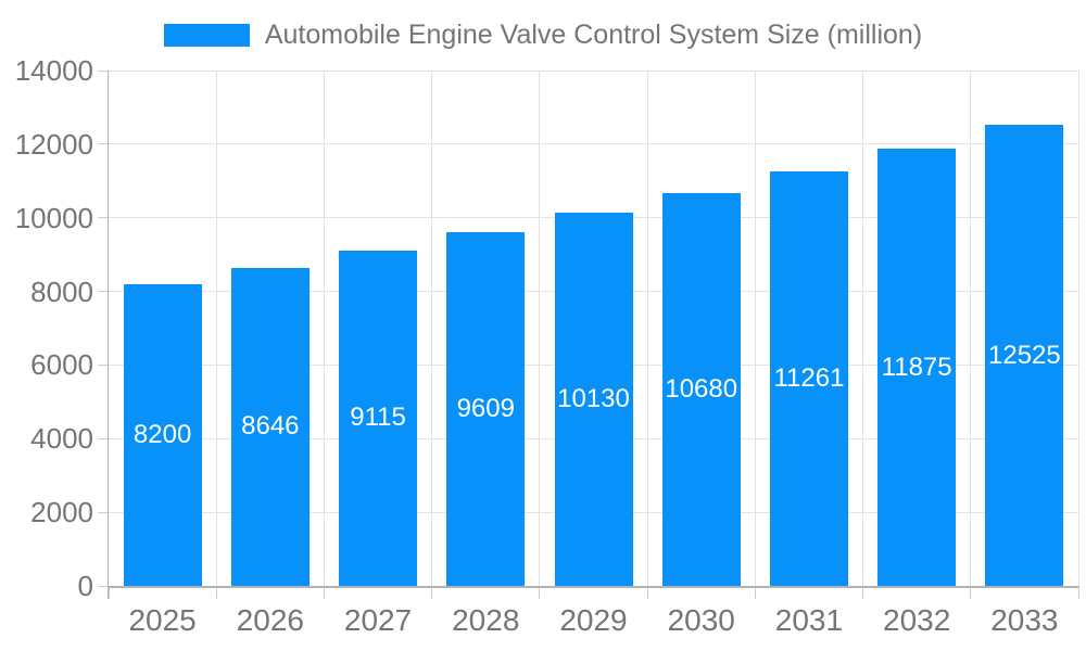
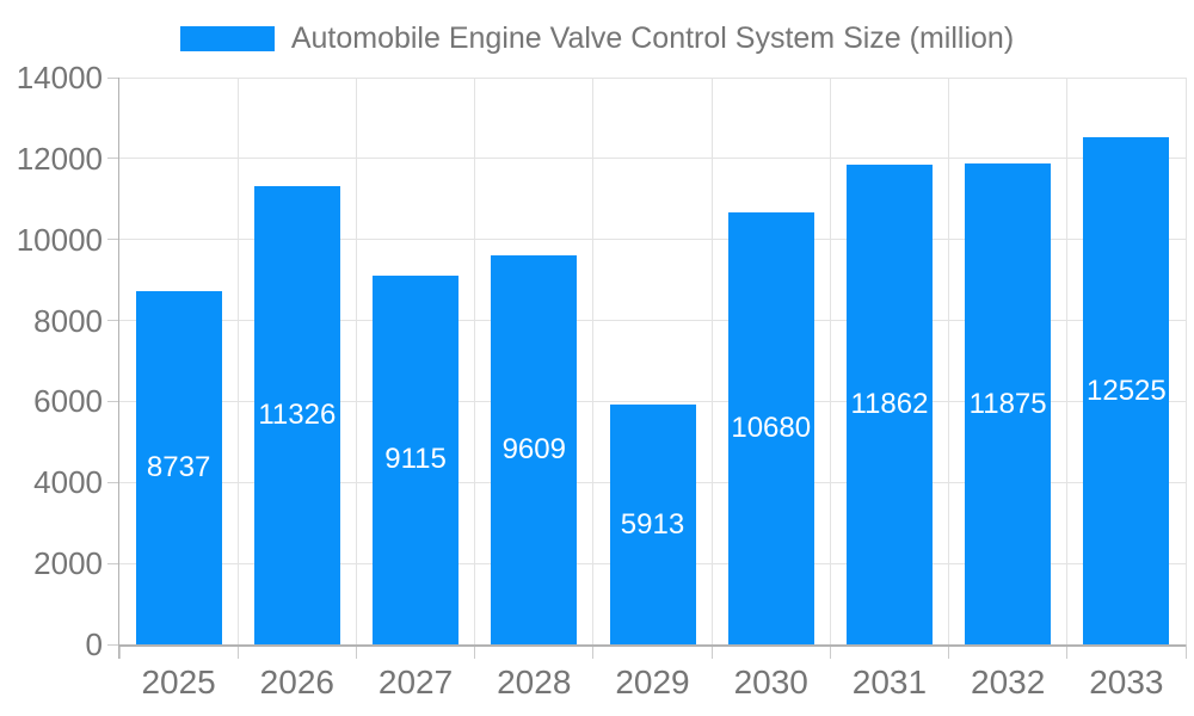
2025: 8200 -> 8737
2026: 8646 -> 11326
2029: 10130 -> 5913
2031: 11261 -> 11862
